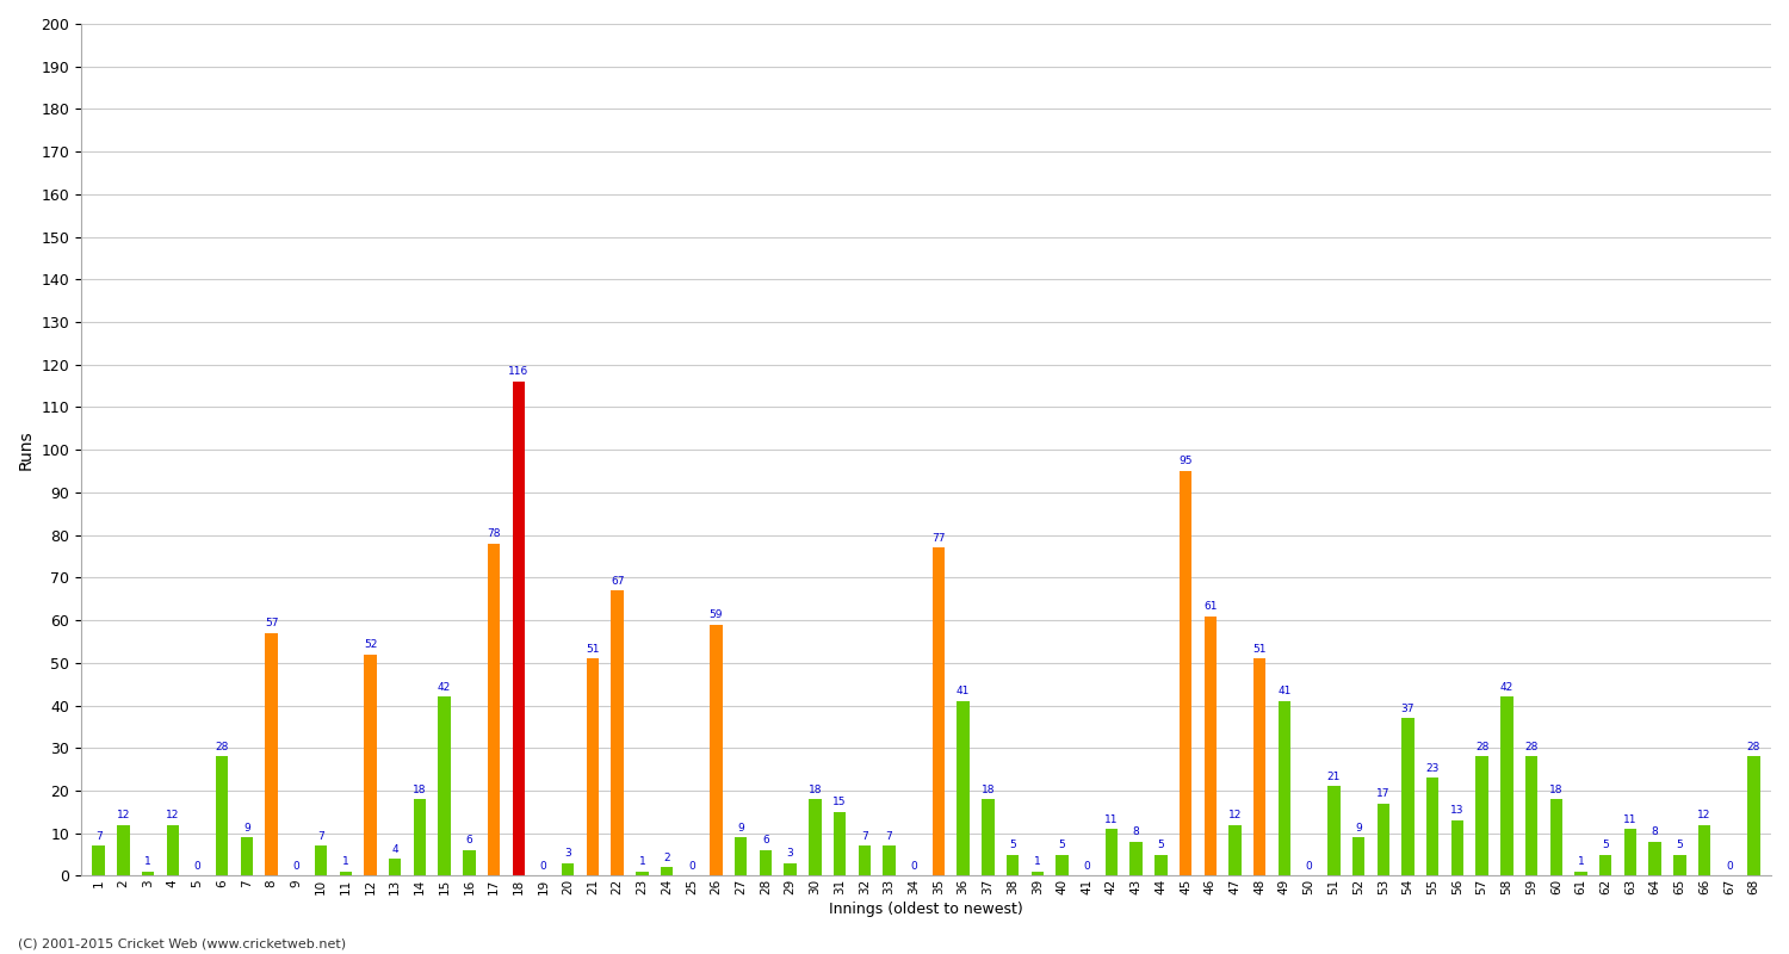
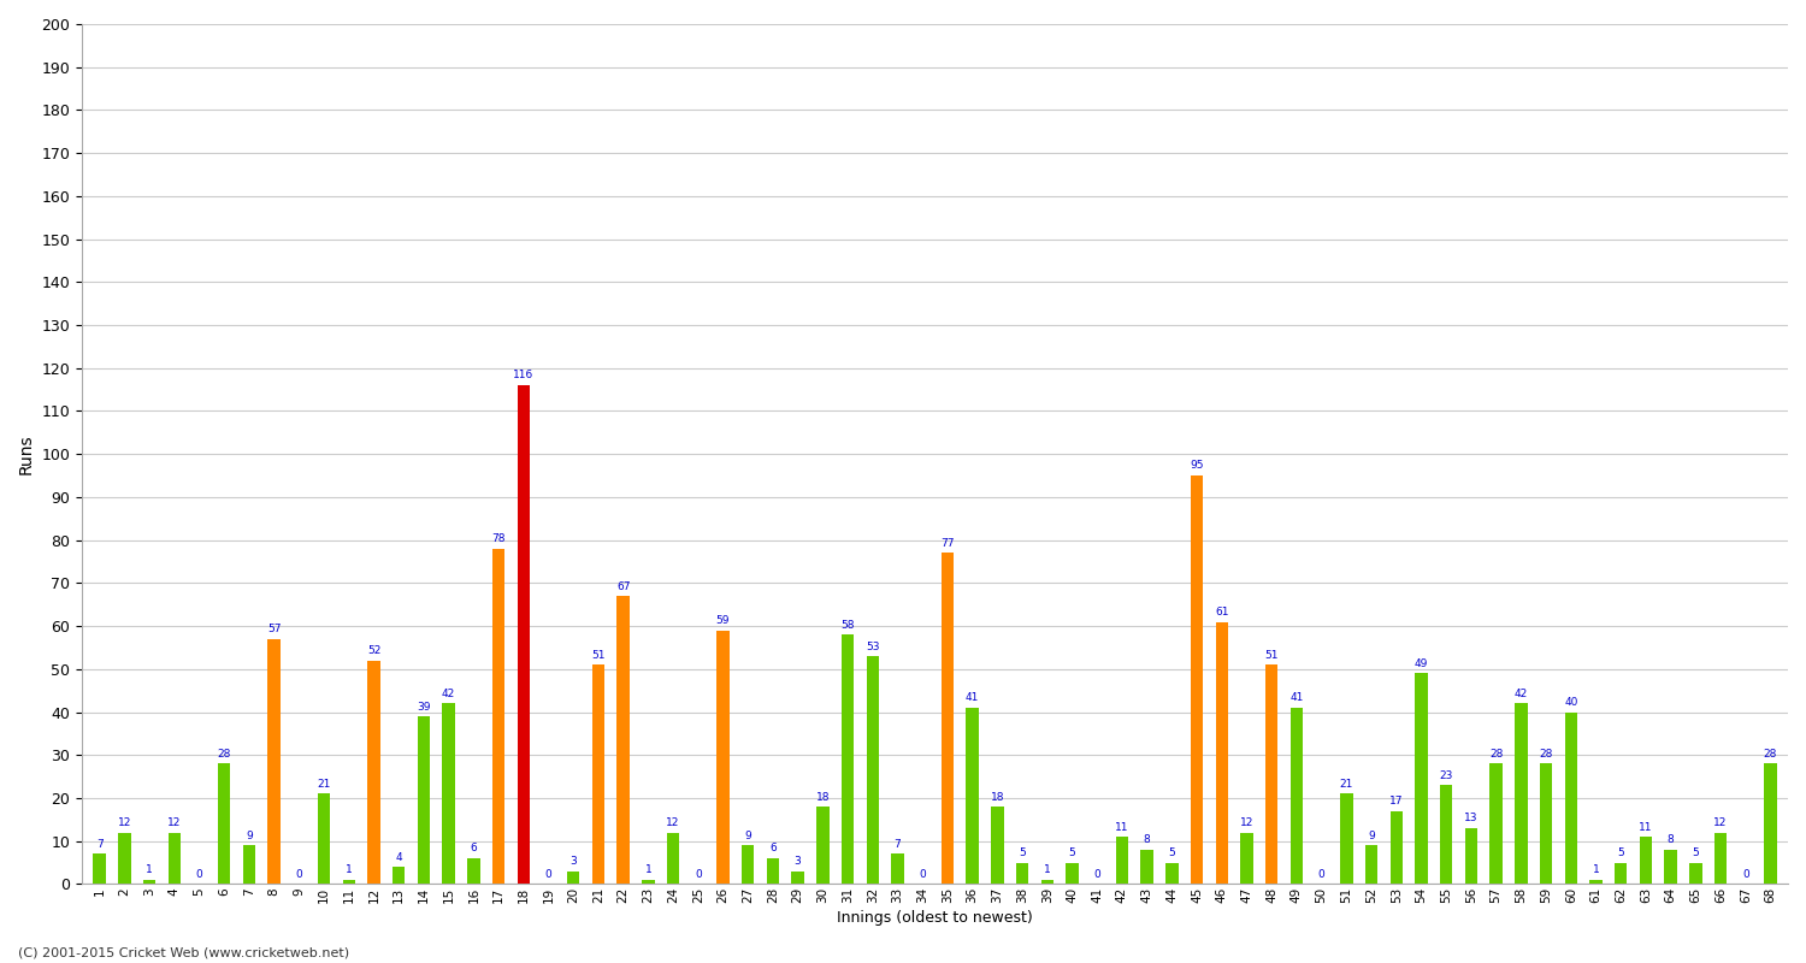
10: 7 -> 21
14: 18 -> 39
24: 2 -> 12
31: 15 -> 58
32: 7 -> 53
54: 37 -> 49
60: 18 -> 40
